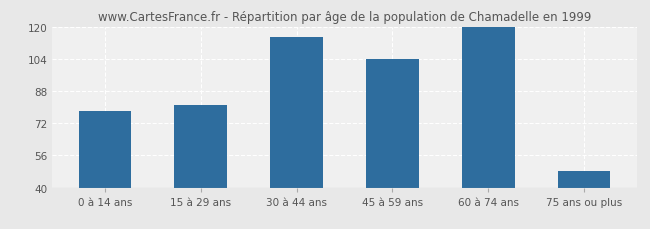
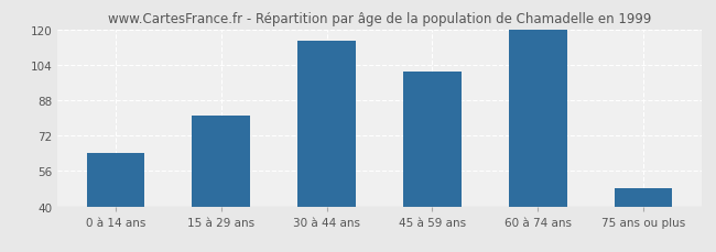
0 à 14 ans: 78 -> 64
45 à 59 ans: 104 -> 101
